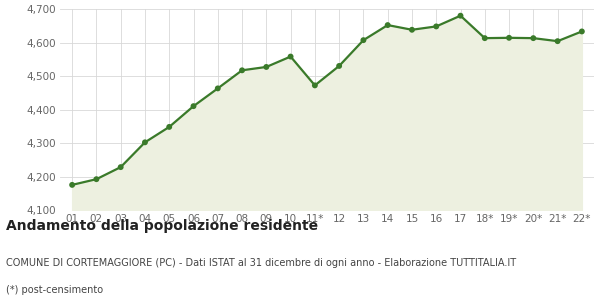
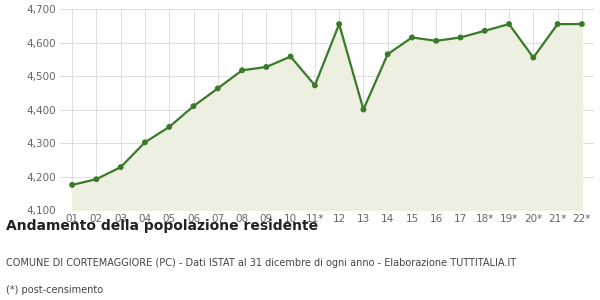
12: 4,530 -> 4,655
13: 4,607 -> 4,400
14: 4,652 -> 4,565
15: 4,638 -> 4,615
16: 4,648 -> 4,605
17: 4,680 -> 4,615
18*: 4,613 -> 4,635
19*: 4,614 -> 4,655
20*: 4,613 -> 4,555
21*: 4,604 -> 4,655
22*: 4,633 -> 4,655
